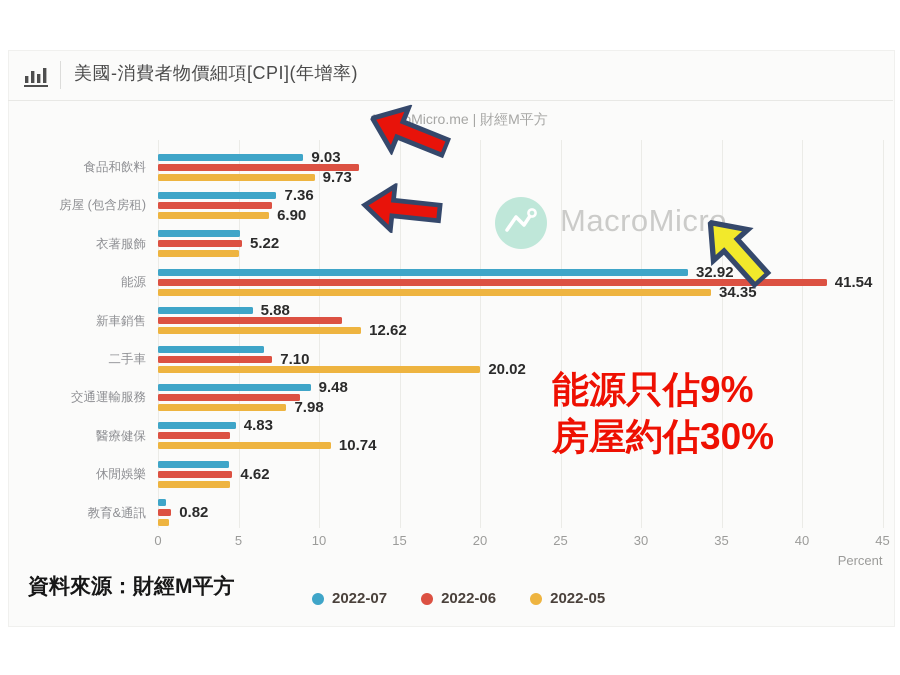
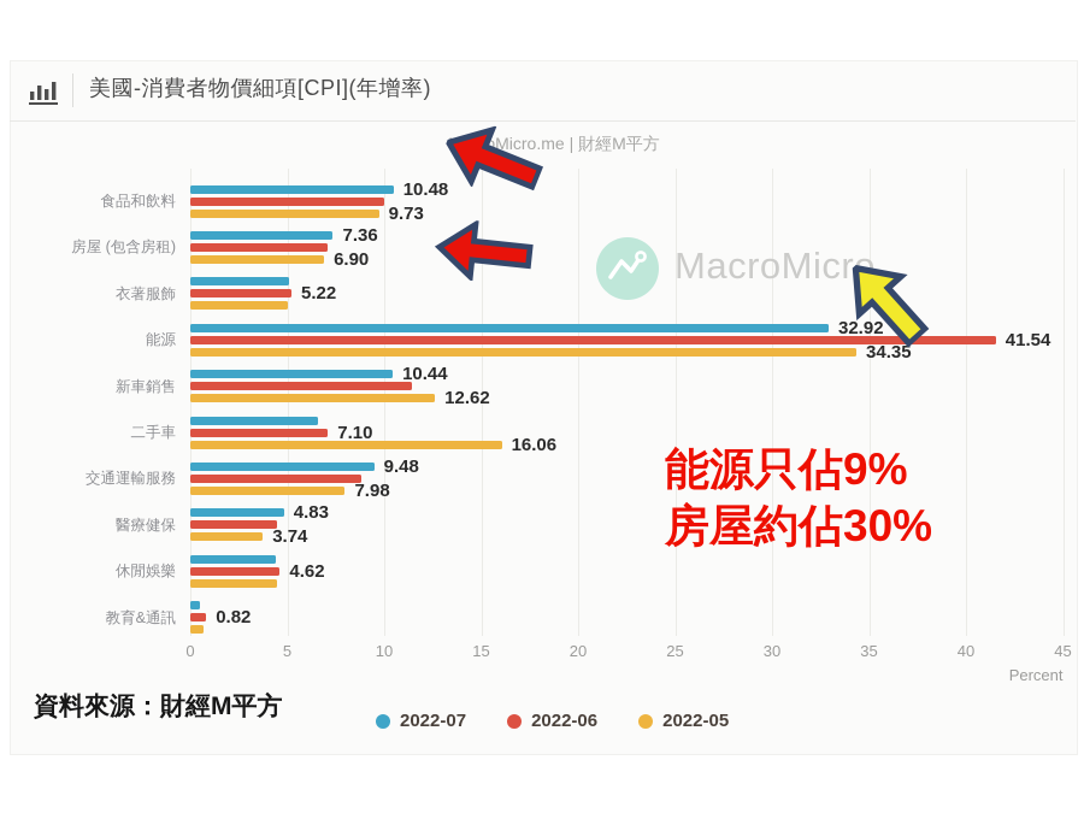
2022-07/食品和飲料: 9.03 -> 10.48
2022-06/食品和飲料: 12.5 -> 10.0
2022-07/新車銷售: 5.88 -> 10.44
2022-05/二手車: 20.02 -> 16.06
2022-05/醫療健保: 10.74 -> 3.74
